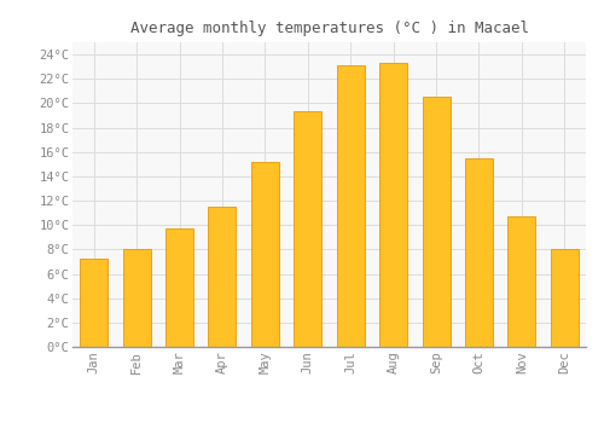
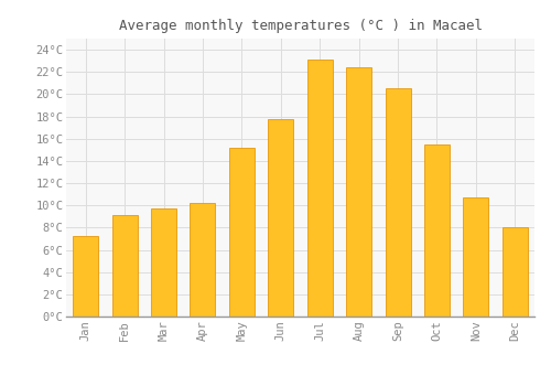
Feb: 8.0°C -> 9.1°C
Apr: 11.5°C -> 10.2°C
Jun: 19.3°C -> 17.8°C
Aug: 23.3°C -> 22.4°C
